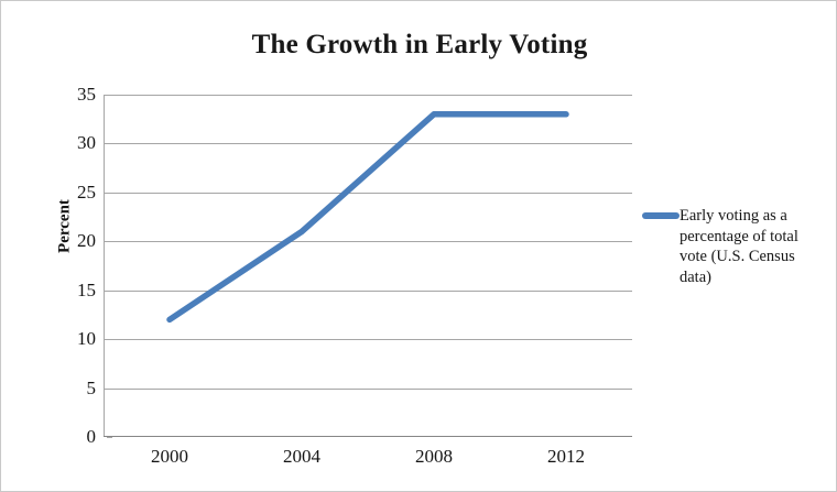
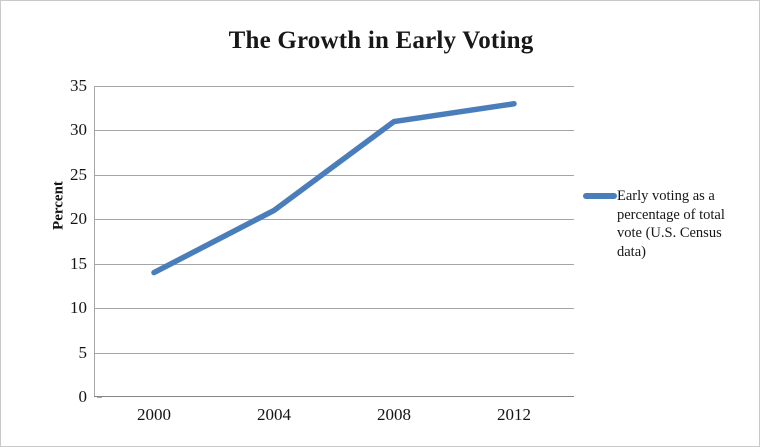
2000: 12 -> 14
2008: 33 -> 31
